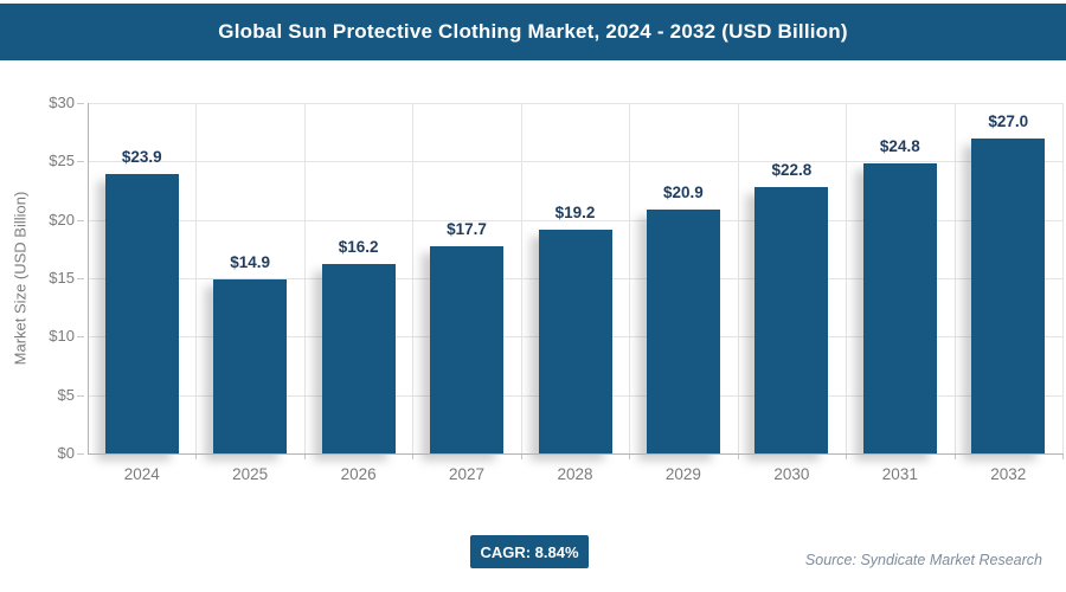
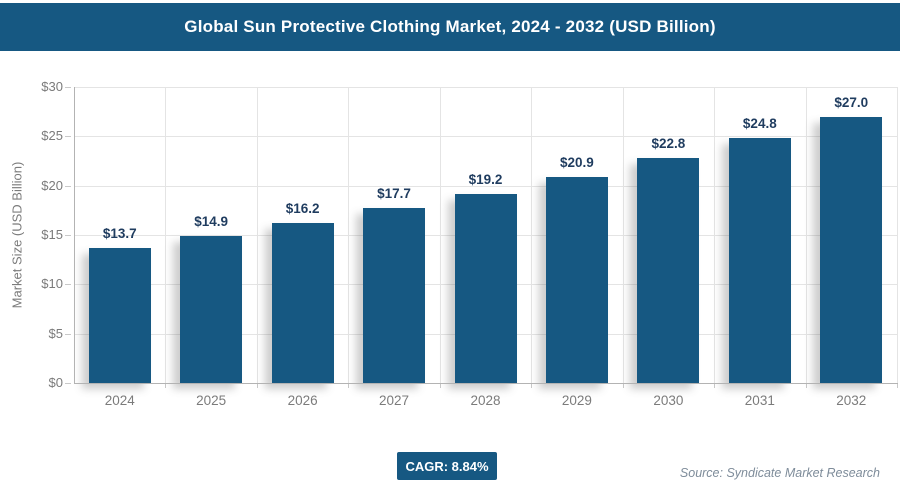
2024: $23.9 -> $13.7
